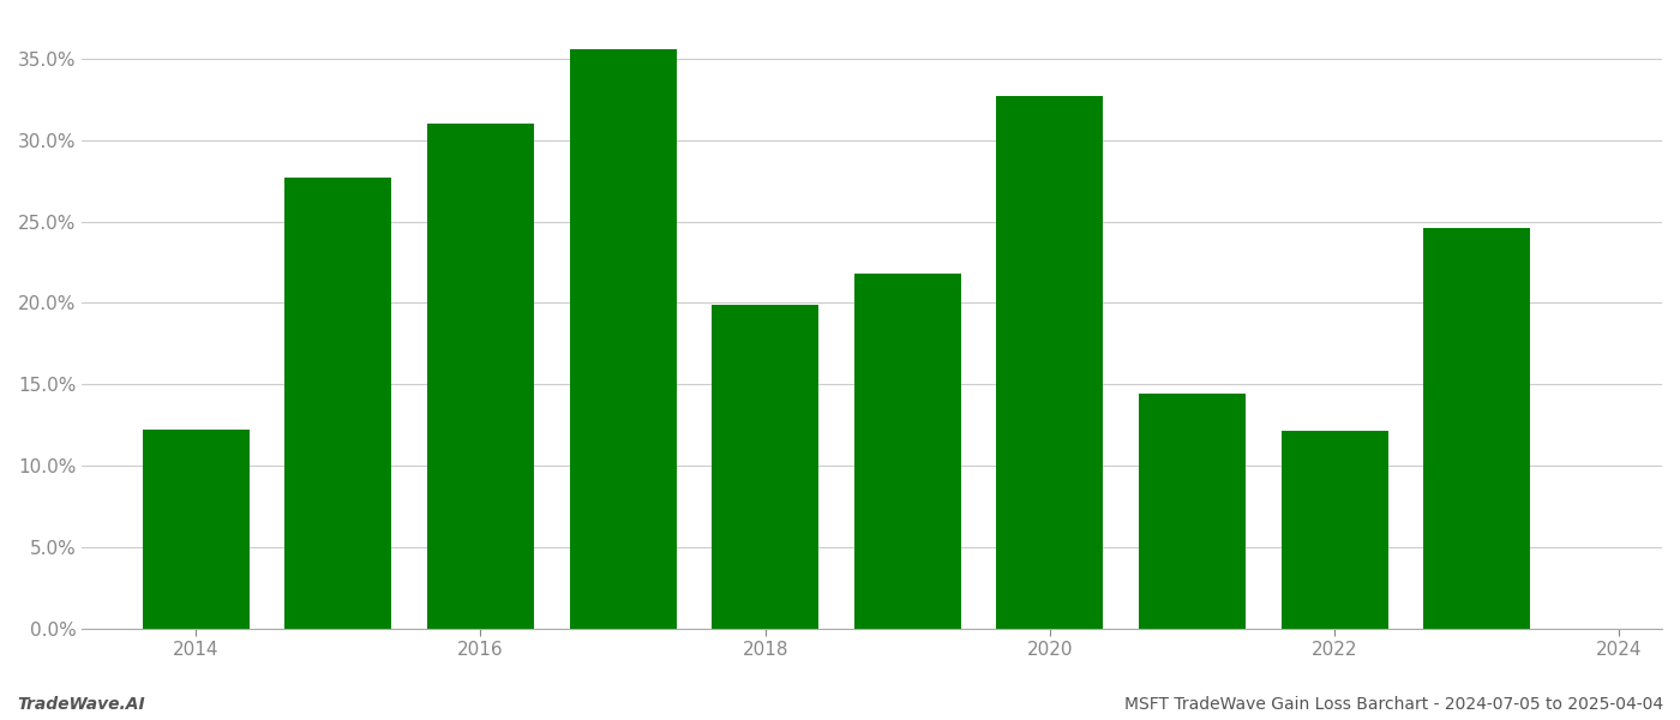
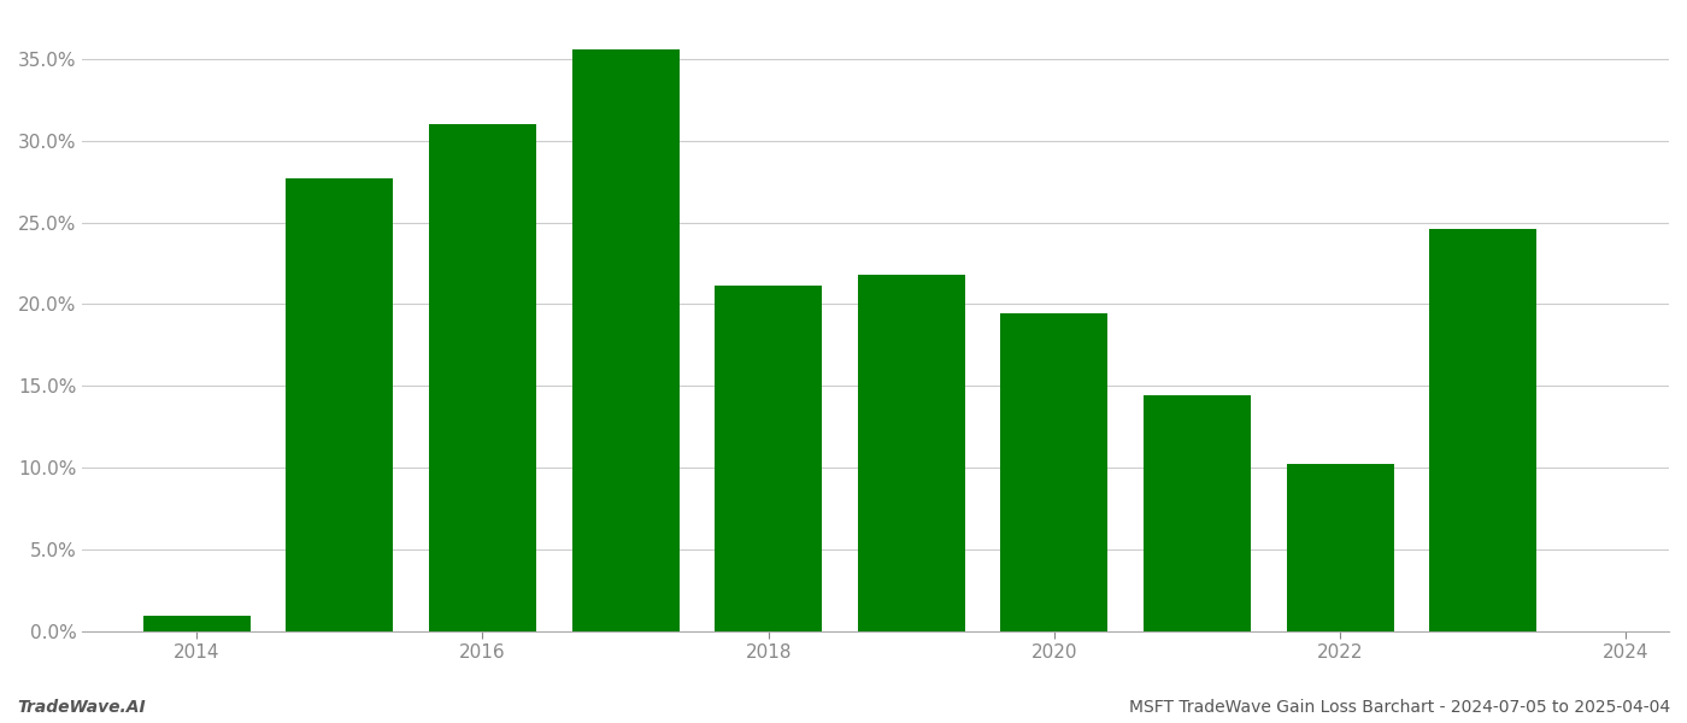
2014: 12.2% -> 0.9%
2018: 19.9% -> 21.1%
2020: 32.7% -> 19.4%
2022: 12.1% -> 10.2%
